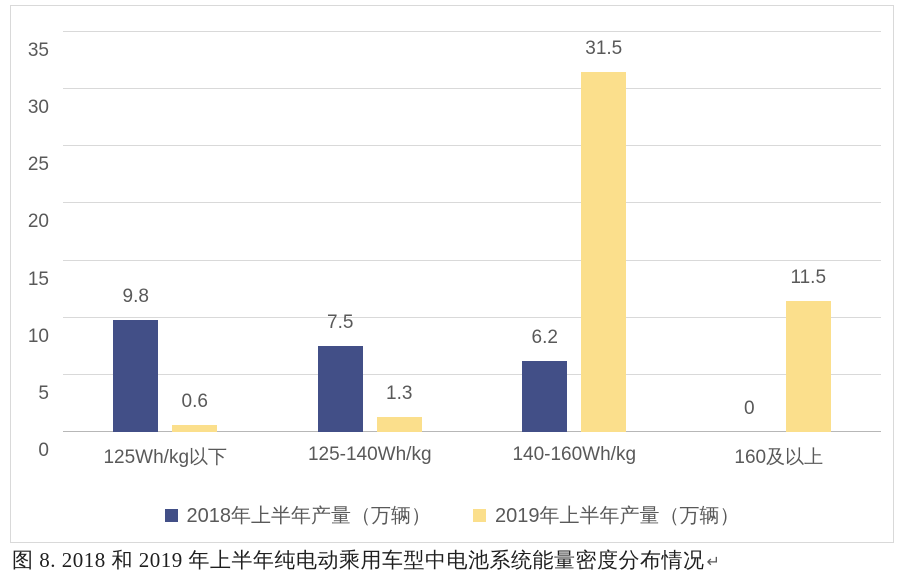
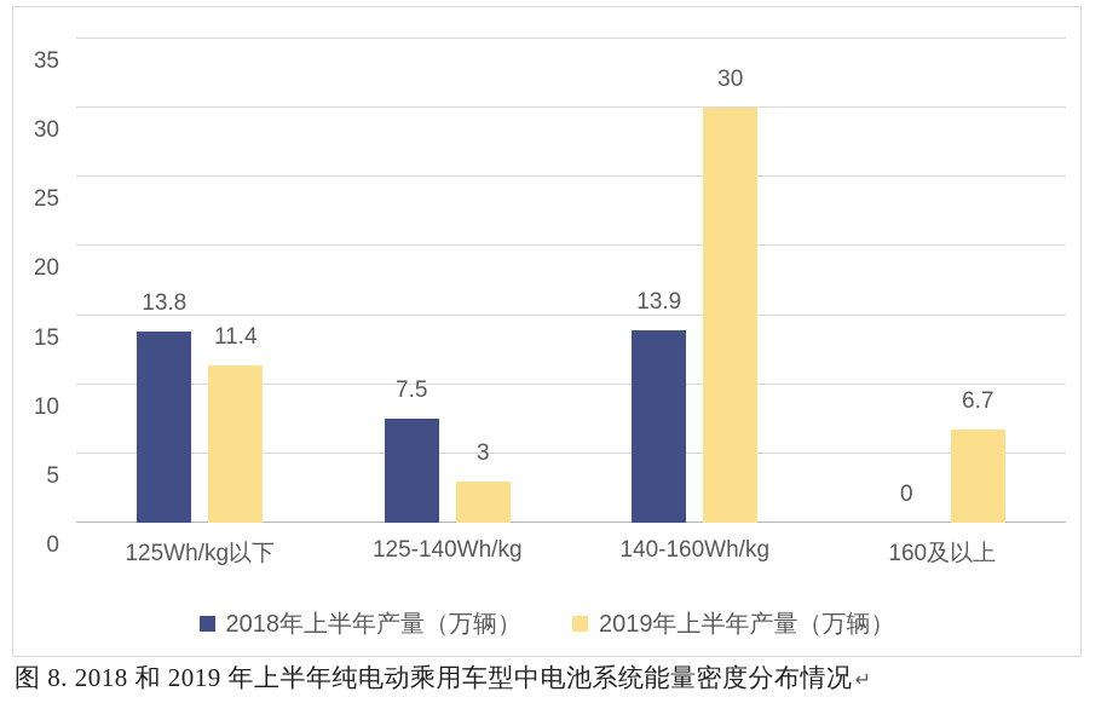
2018年上半年产量（万辆）/125Wh/kg以下: 9.8 -> 13.8
2019年上半年产量（万辆）/125Wh/kg以下: 0.6 -> 11.4
2019年上半年产量（万辆）/125-140Wh/kg: 1.3 -> 3
2018年上半年产量（万辆）/140-160Wh/kg: 6.2 -> 13.9
2019年上半年产量（万辆）/140-160Wh/kg: 31.5 -> 30
2019年上半年产量（万辆）/160及以上: 11.5 -> 6.7
